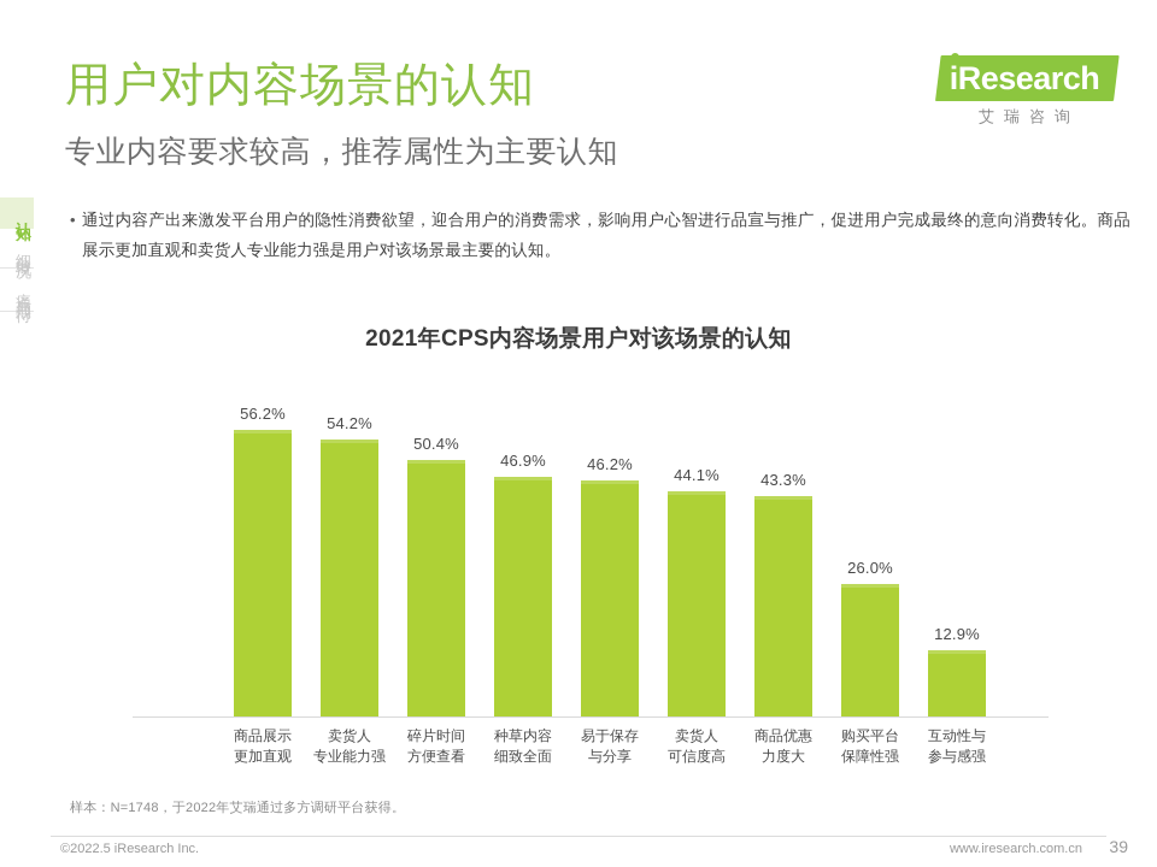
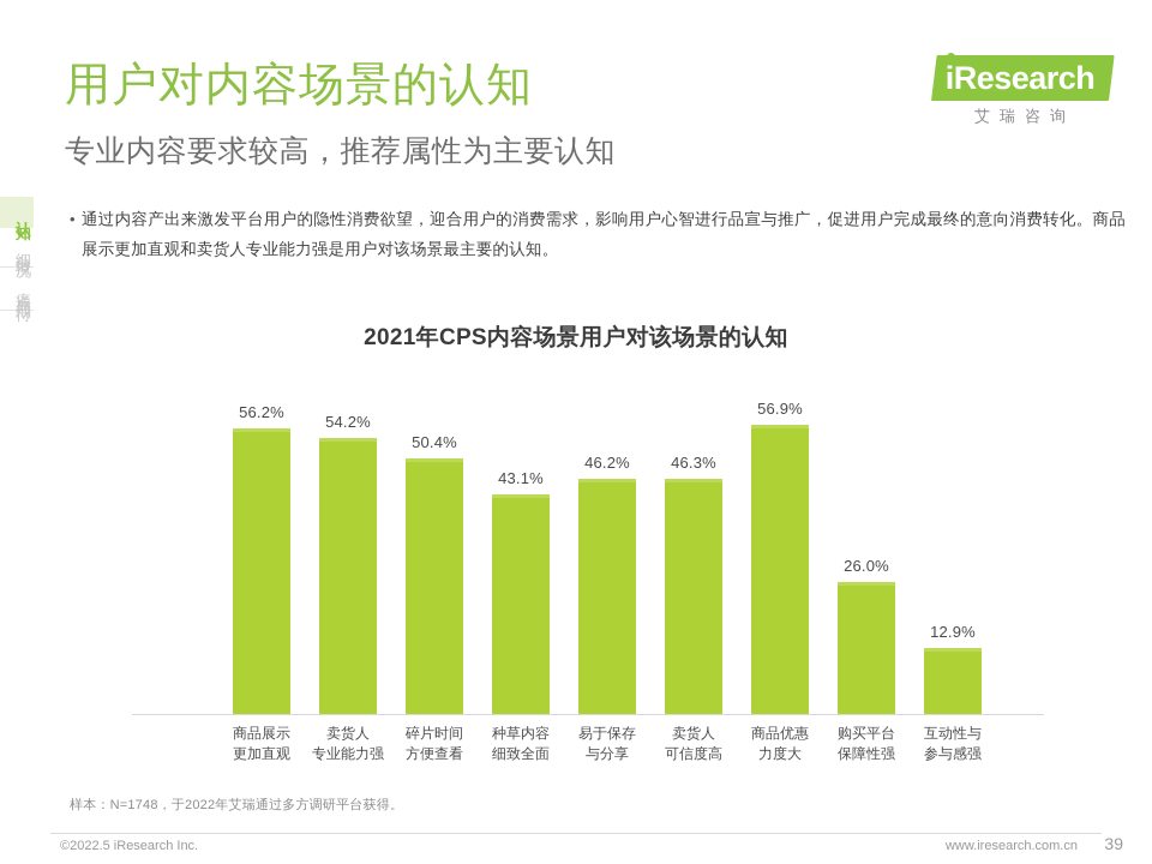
种草内容细致全面: 46.9% -> 43.1%
卖货人可信度高: 44.1% -> 46.3%
商品优惠力度大: 43.3% -> 56.9%
